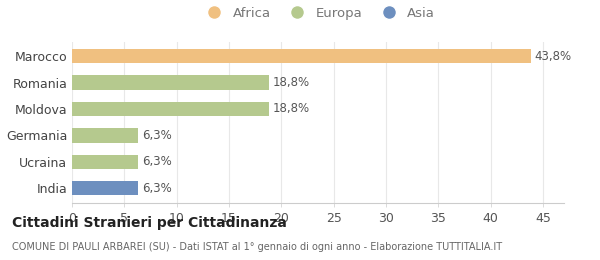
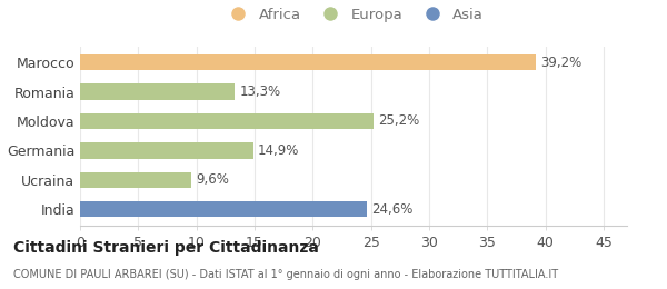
Marocco: 43,8% -> 39,2%
Romania: 18,8% -> 13,3%
Moldova: 18,8% -> 25,2%
Germania: 6,3% -> 14,9%
Ucraina: 6,3% -> 9,6%
India: 6,3% -> 24,6%
